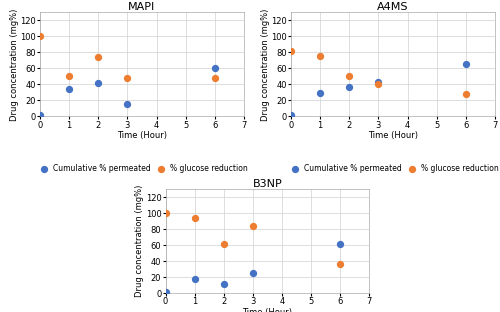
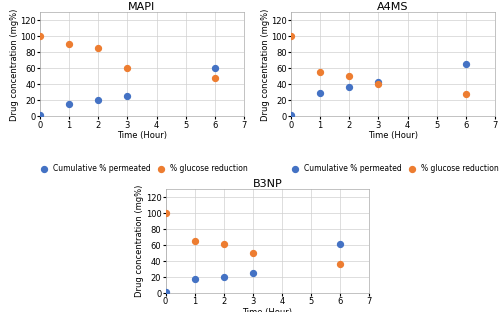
MAPI/Cumulative % permeated/1: 34 -> 16
MAPI/% glucose reduction/1: 50 -> 90
MAPI/Cumulative % permeated/2: 42 -> 20
MAPI/% glucose reduction/2: 74 -> 85
MAPI/Cumulative % permeated/3: 16 -> 26
MAPI/% glucose reduction/3: 48 -> 60
A4MS/% glucose reduction/0: 82 -> 100
A4MS/% glucose reduction/1: 76 -> 55
B3NP/% glucose reduction/1: 94 -> 65
B3NP/Cumulative % permeated/2: 12 -> 20
B3NP/% glucose reduction/3: 84 -> 50
